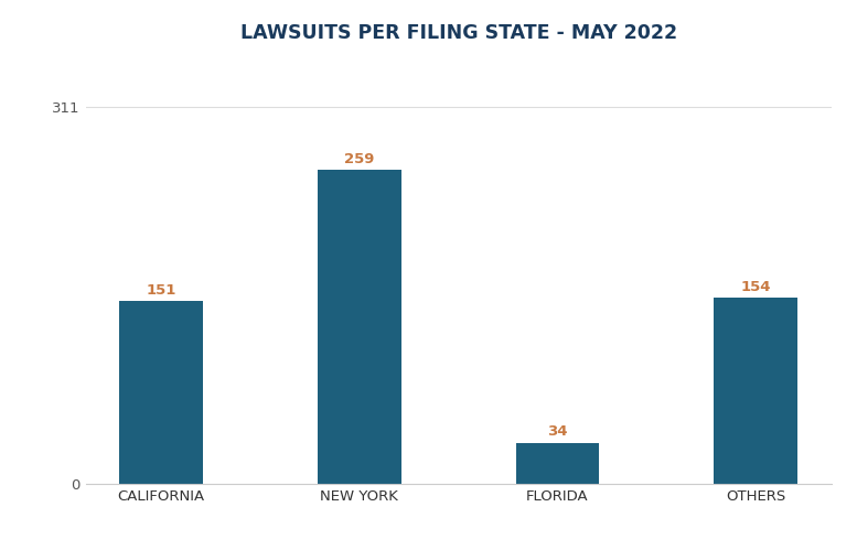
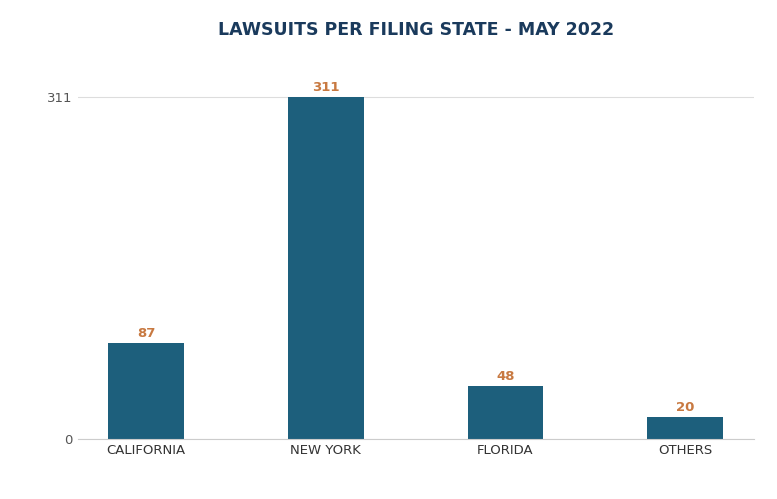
CALIFORNIA: 151 -> 87
NEW YORK: 259 -> 311
FLORIDA: 34 -> 48
OTHERS: 154 -> 20
